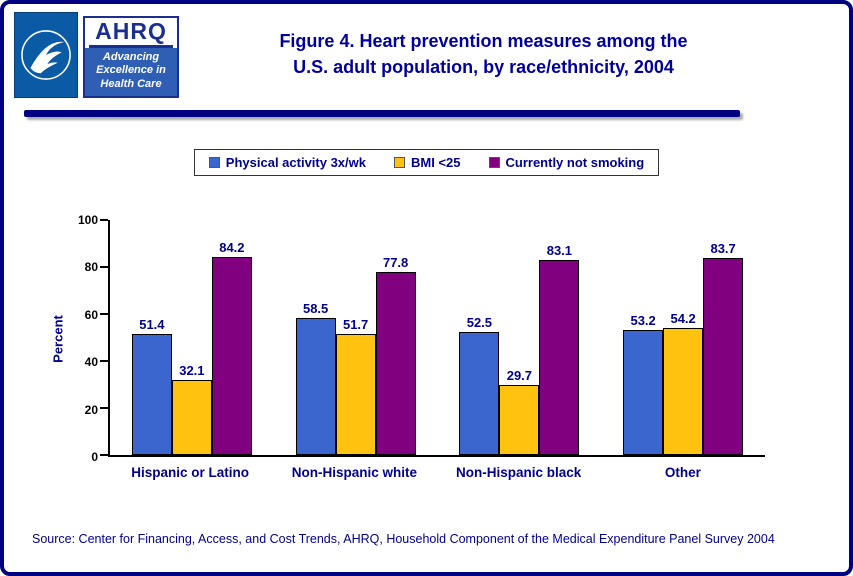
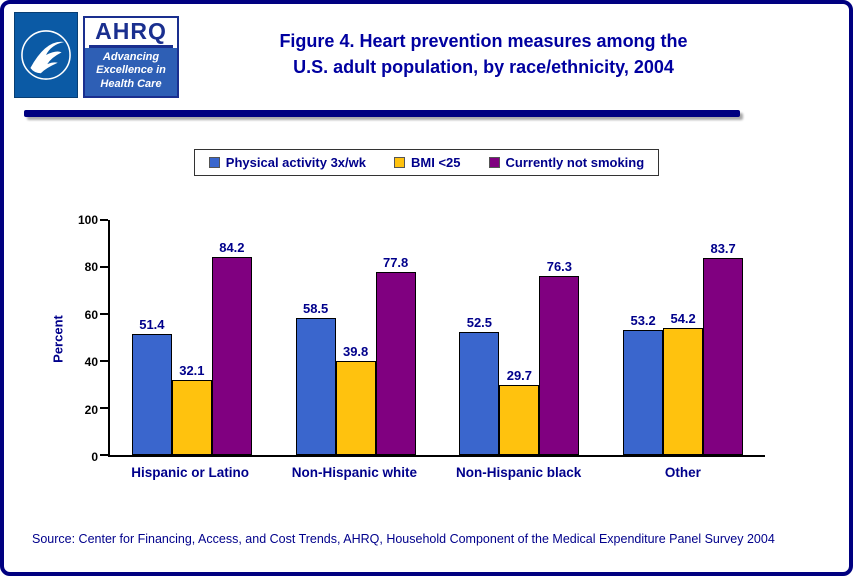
BMI <25/Non-Hispanic white: 51.7 -> 39.8
Currently not smoking/Non-Hispanic black: 83.1 -> 76.3
